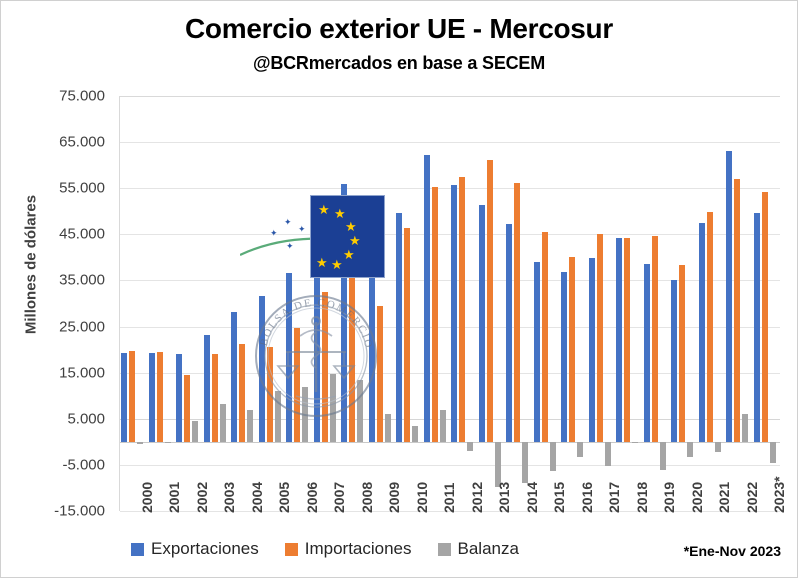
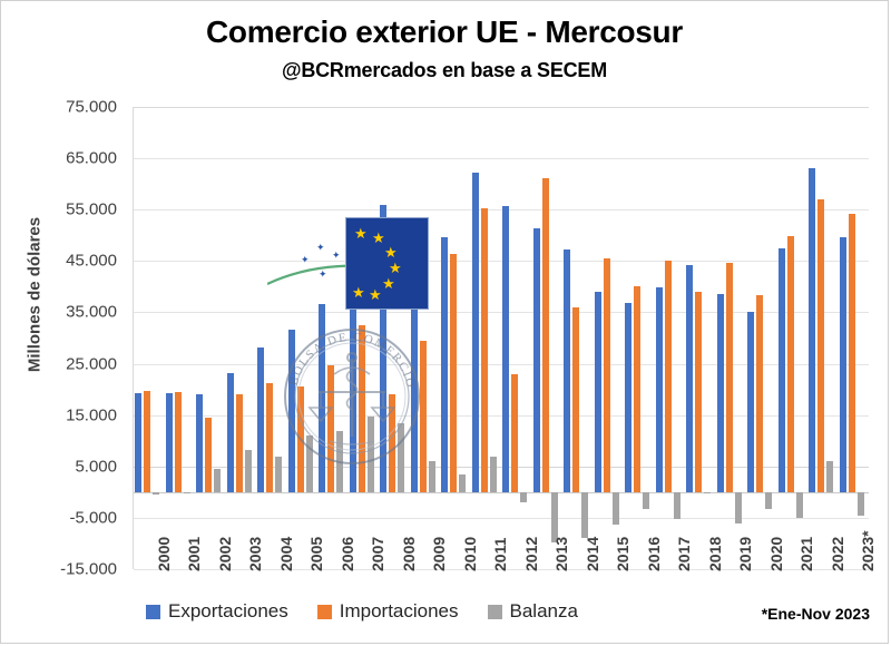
Importaciones/2008: 43000 -> 19000
Importaciones/2012: 58000 -> 23000
Importaciones/2014: 56000 -> 36000
Importaciones/2018: 44000 -> 39000
Balanza/2021: -2000 -> -5000
